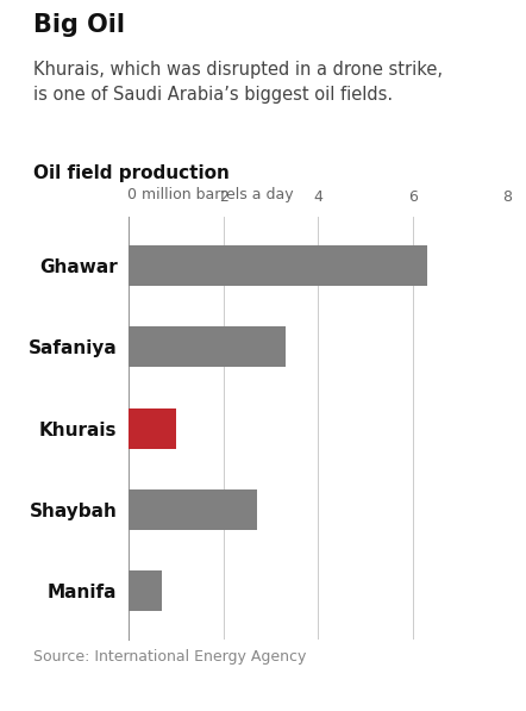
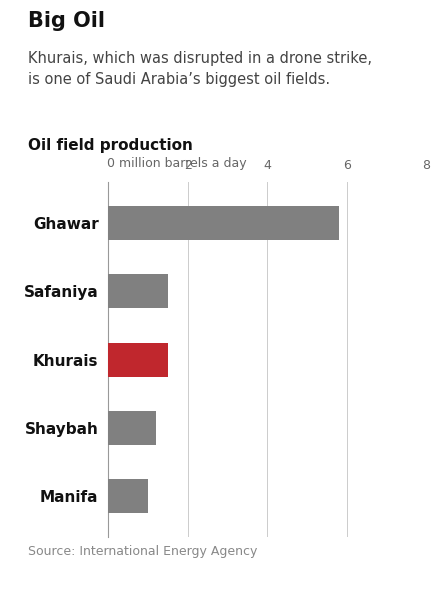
Ghawar: 6.3 -> 5.8
Safaniya: 3.3 -> 1.5
Khurais: 1.0 -> 1.5
Shaybah: 2.7 -> 1.2
Manifa: 0.7 -> 1.0
